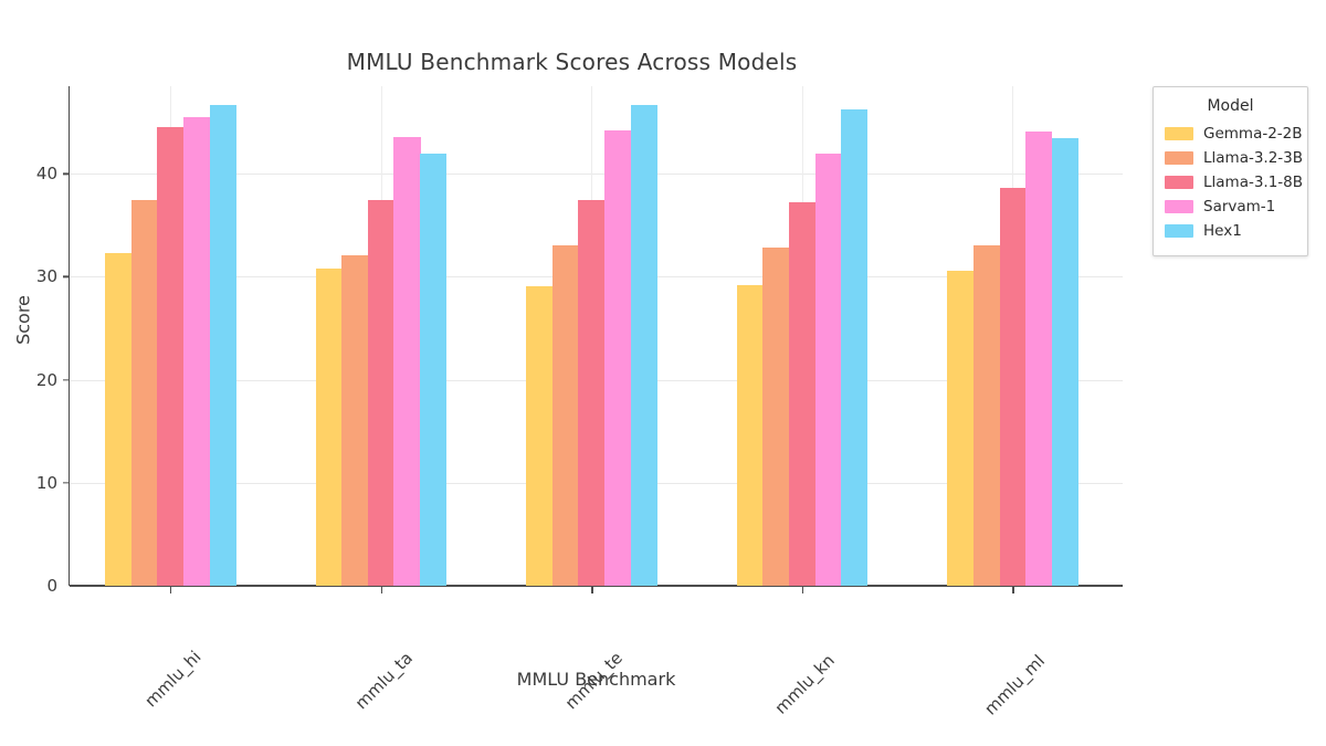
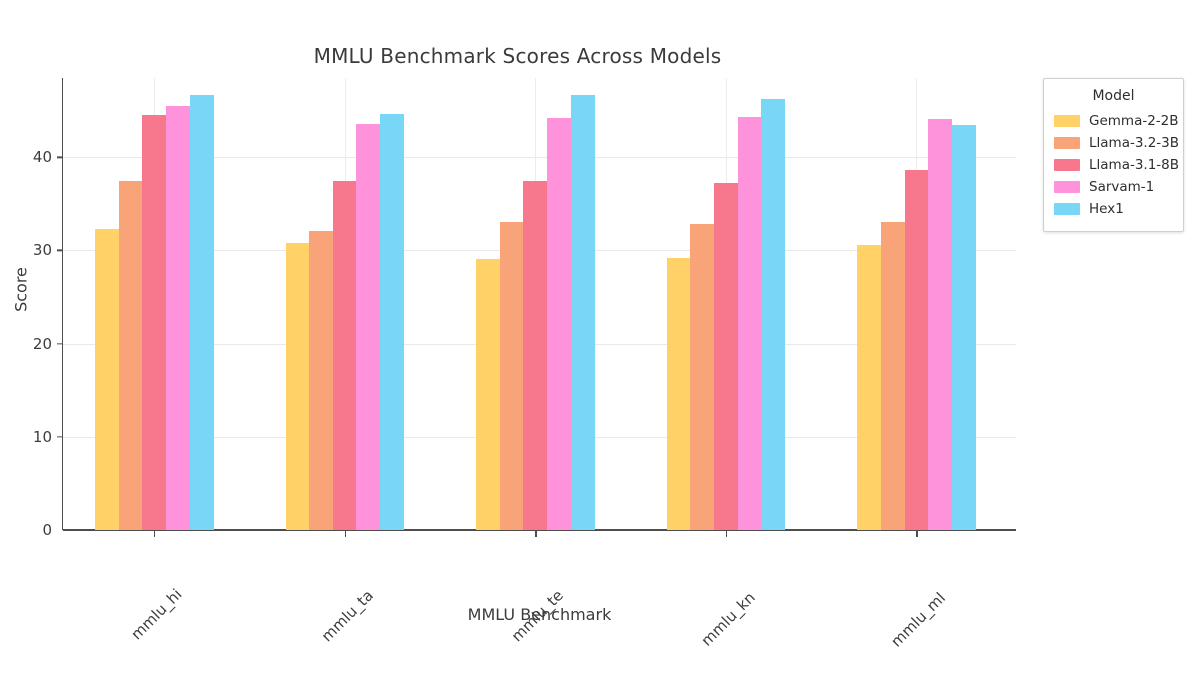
Hex1/mmlu_ta: 42 -> 45
Sarvam-1/mmlu_kn: 42 -> 44
